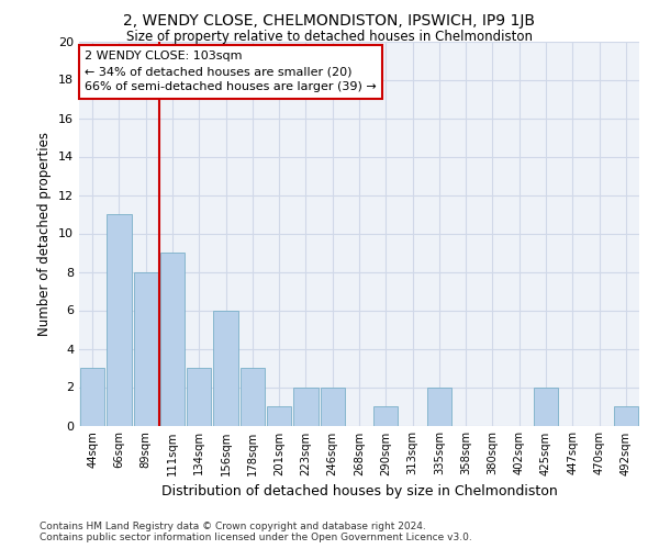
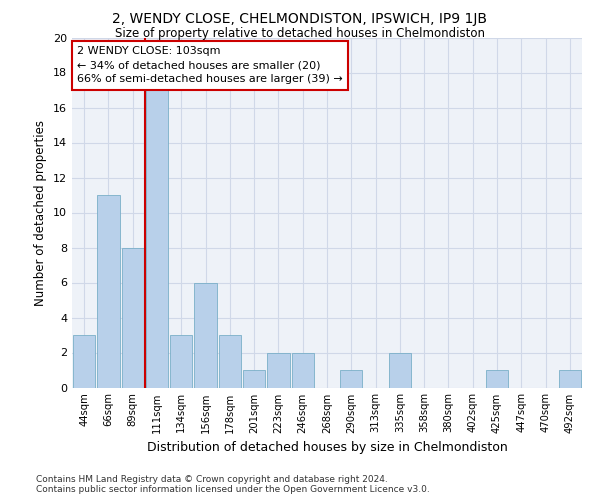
111sqm: 9 -> 17
425sqm: 2 -> 1
